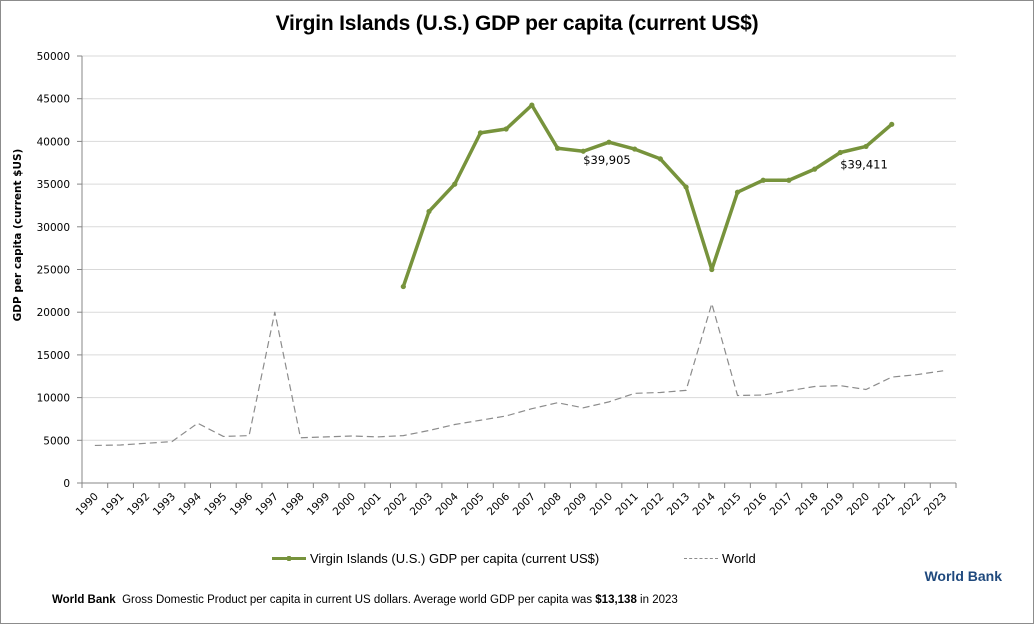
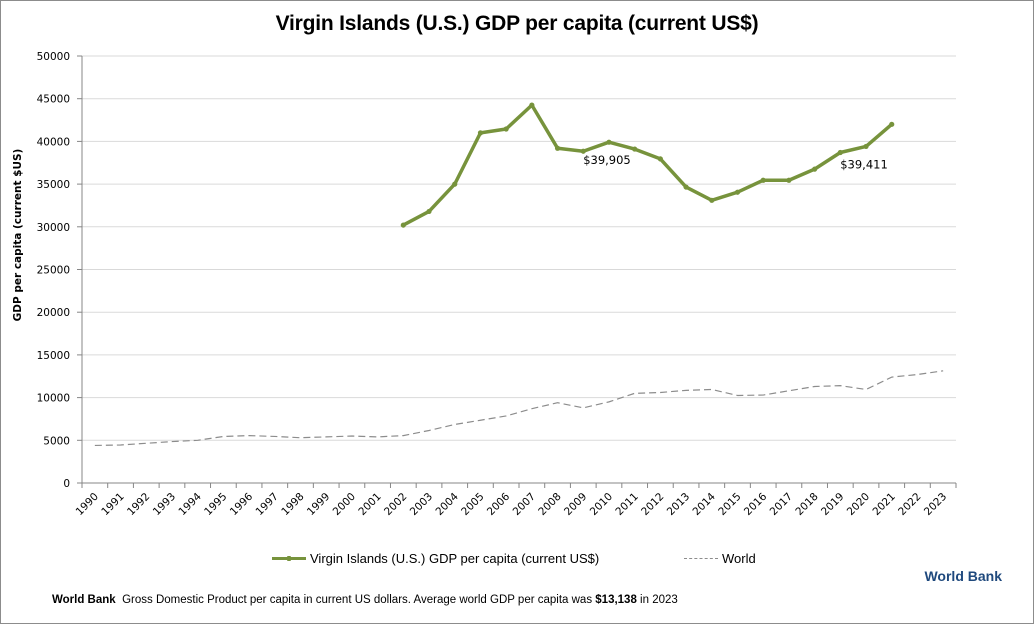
World/1994: 7000 -> 5000
World/1997: 20000 -> 5000
Virgin Islands (U.S.) GDP per capita (current US$)/2002: 23000 -> 30000
Virgin Islands (U.S.) GDP per capita (current US$)/2014: 25000 -> 33000
World/2014: 21000 -> 11000
